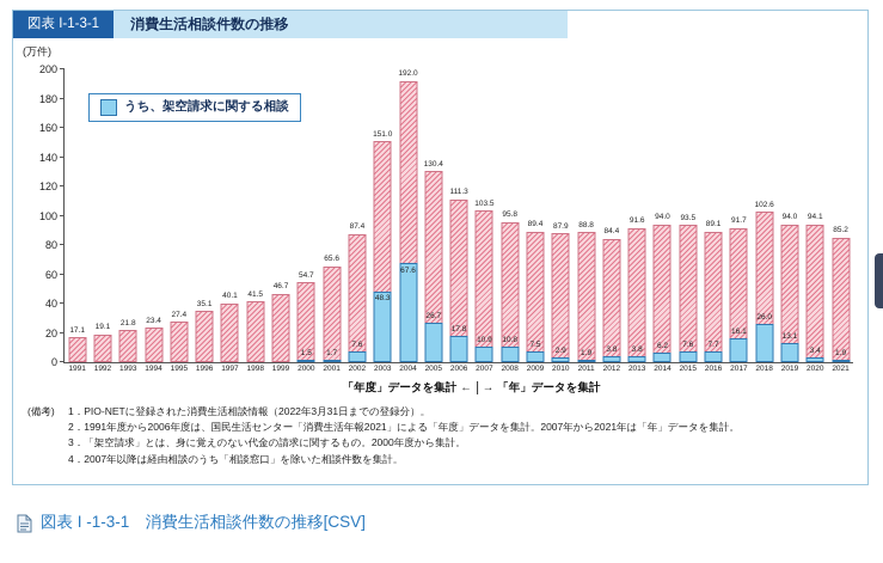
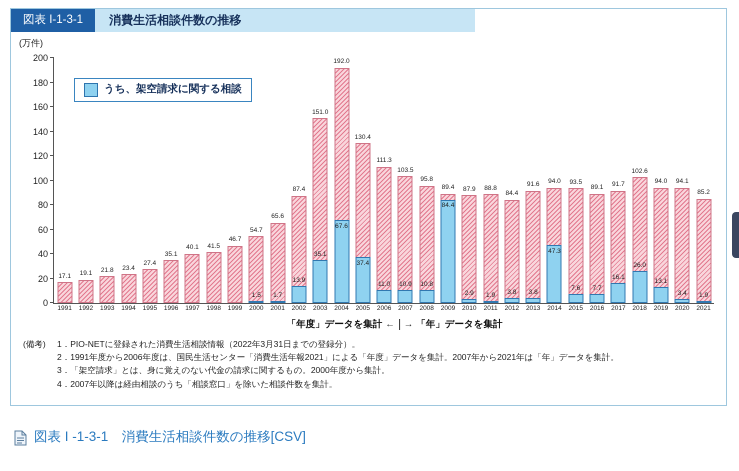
うち、架空請求に関する相談/2002: 7.6 -> 13.9
うち、架空請求に関する相談/2003: 48.3 -> 35.1
うち、架空請求に関する相談/2005: 26.7 -> 37.4
うち、架空請求に関する相談/2006: 17.8 -> 11.0
うち、架空請求に関する相談/2009: 7.5 -> 84.4
うち、架空請求に関する相談/2014: 6.2 -> 47.3
